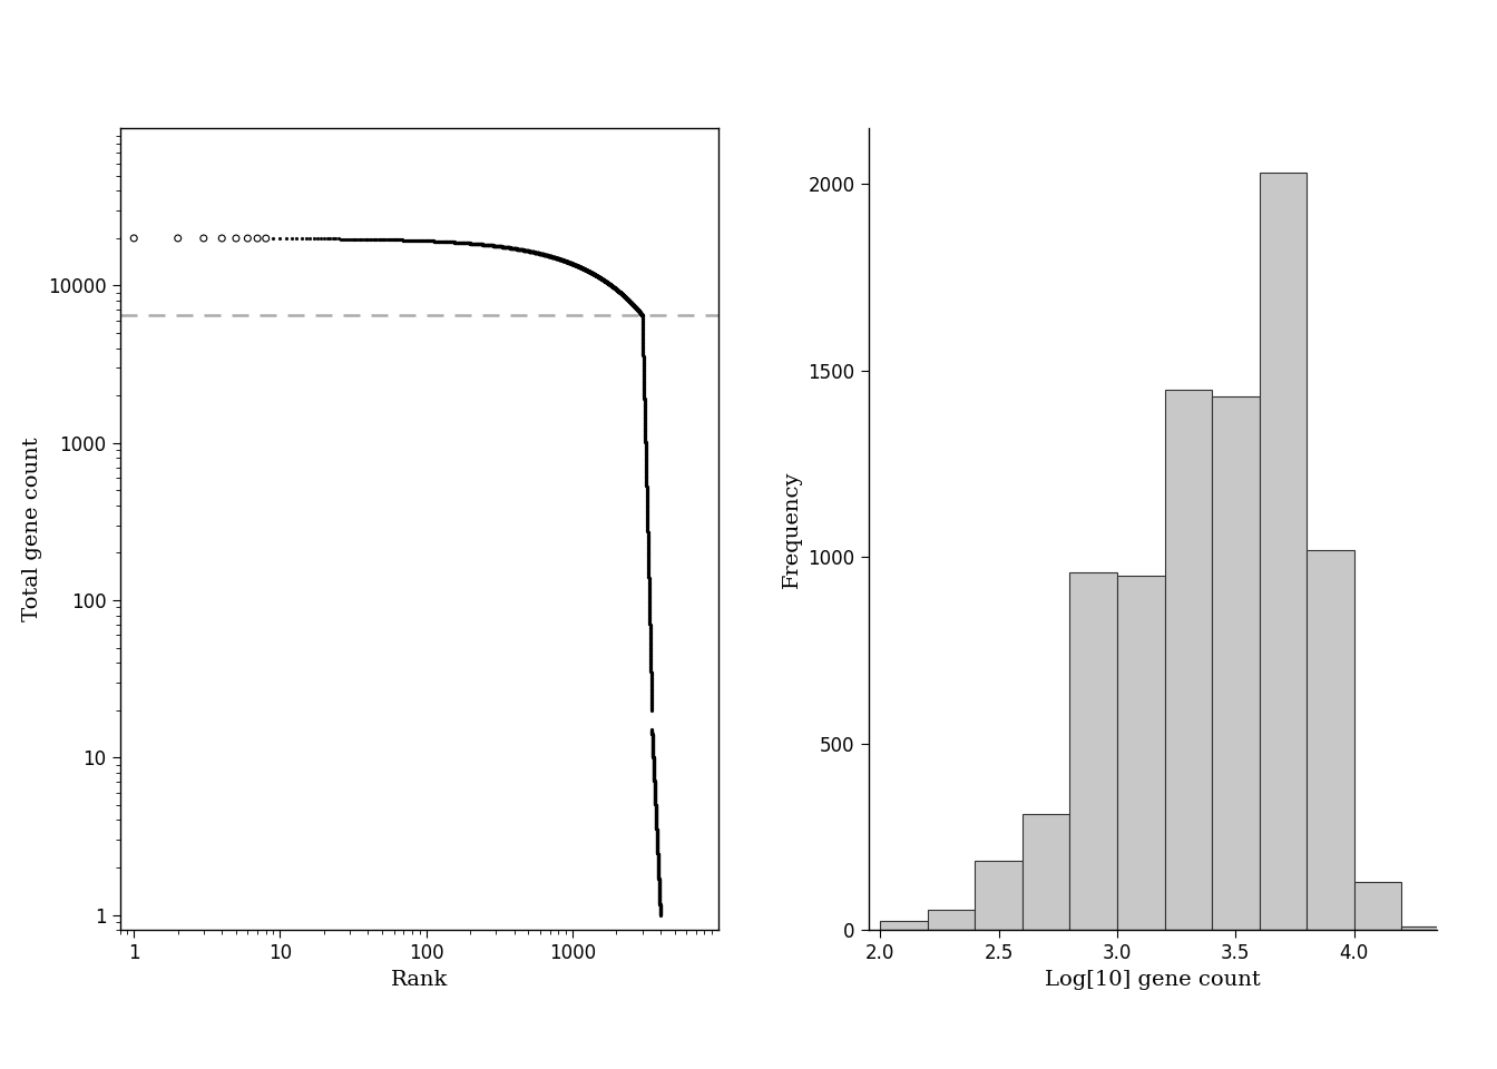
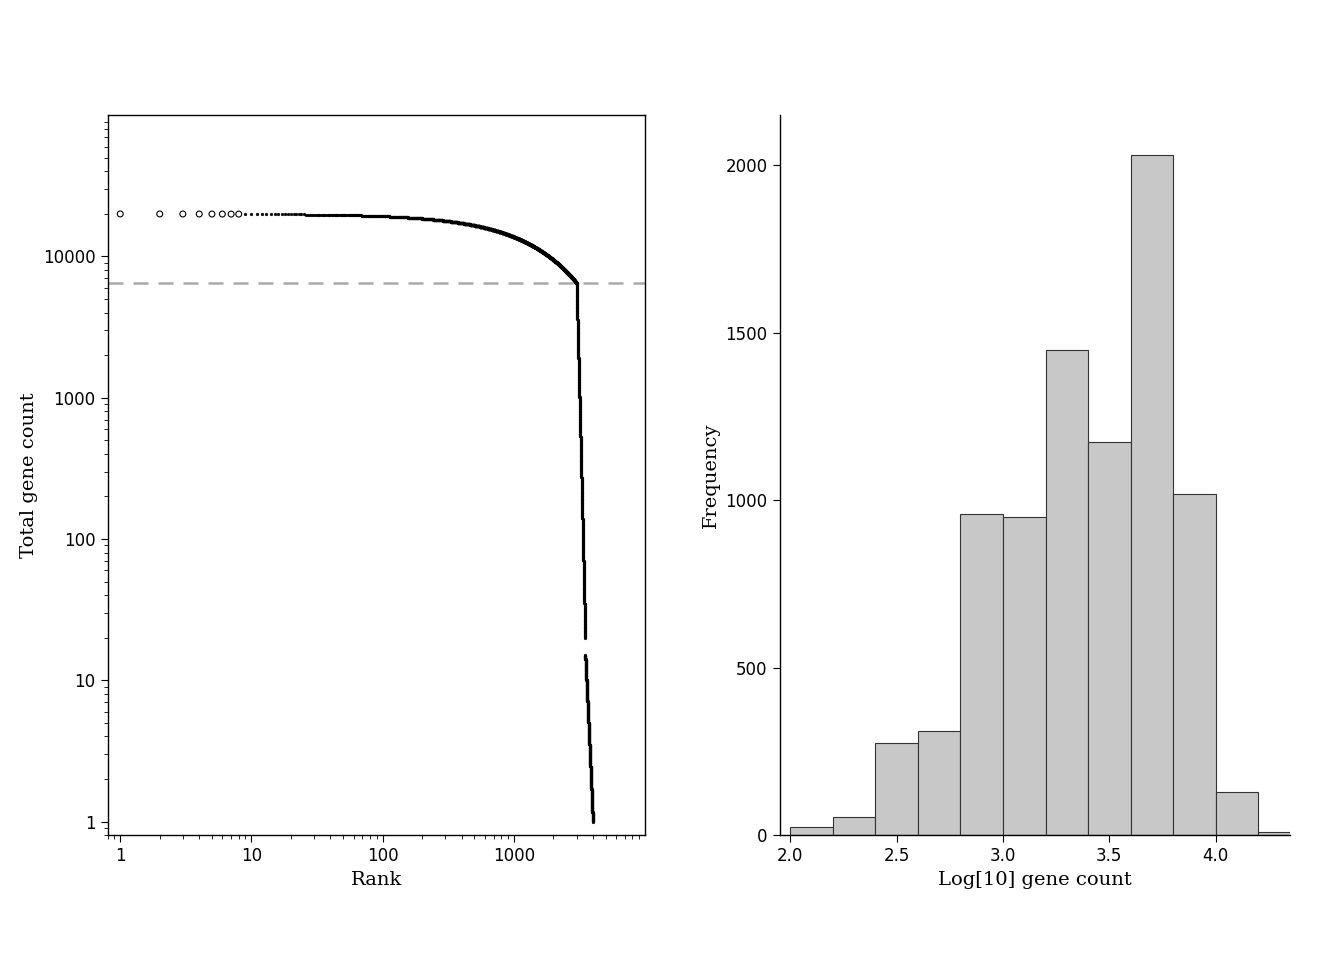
2.5: 185 -> 275
3.5: 1430 -> 1175
